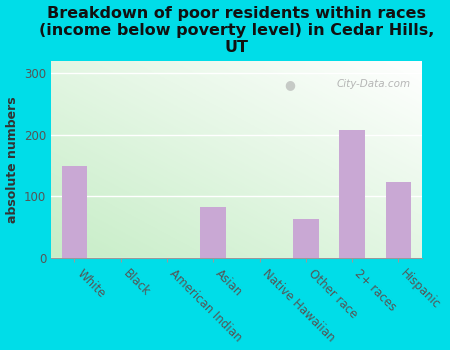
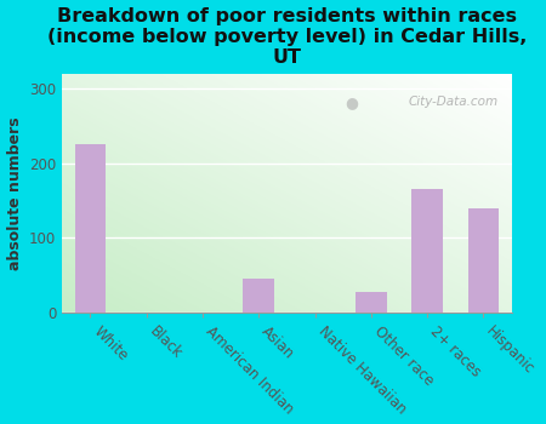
White: 150 -> 225
Asian: 82 -> 45
Other race: 64 -> 28
2+ races: 208 -> 165
Hispanic: 124 -> 140
